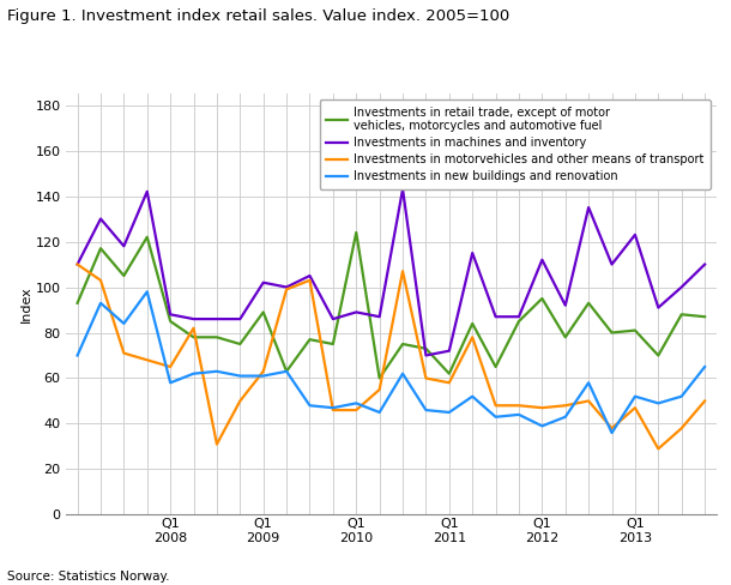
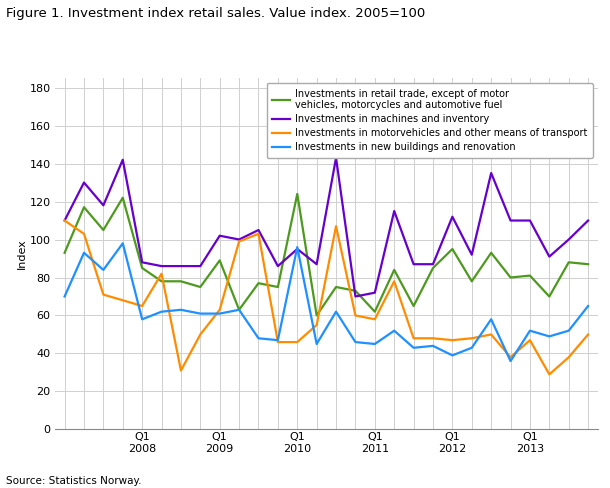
Investments in machines and inventory/Q1 2010: 89 -> 95
Investments in new buildings and renovation/Q1 2010: 49 -> 96
Investments in machines and inventory/Q1 2013: 123 -> 110
